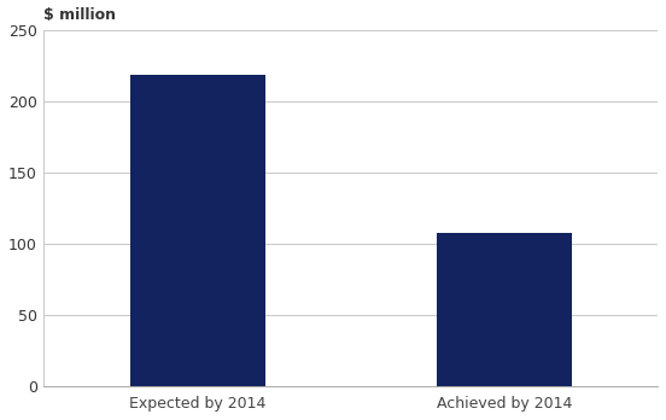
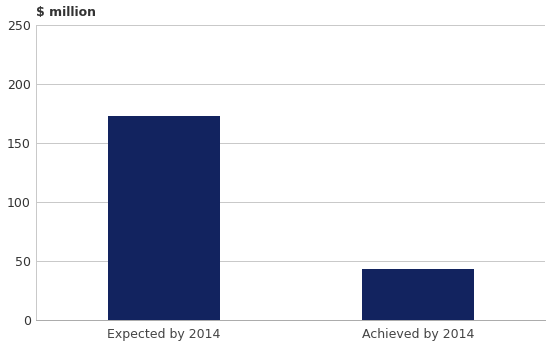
Expected by 2014: 219 -> 173
Achieved by 2014: 108 -> 43
